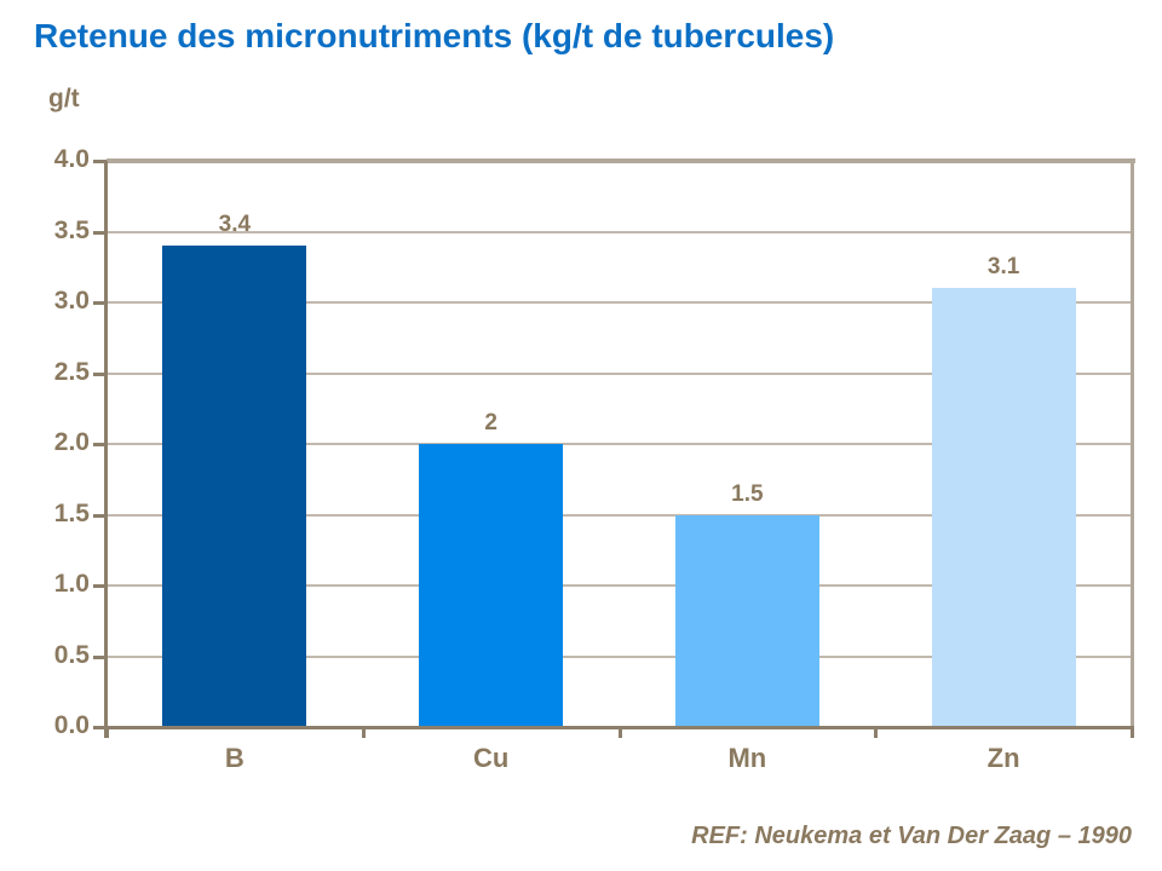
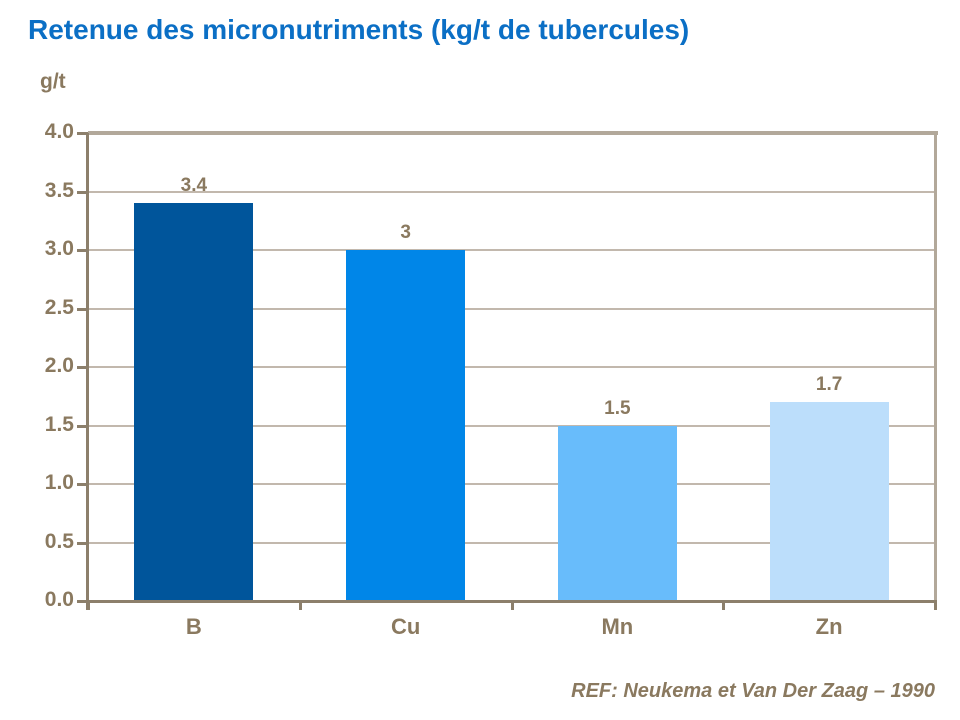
Cu: 2 -> 3
Zn: 3.1 -> 1.7
